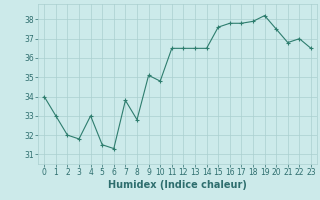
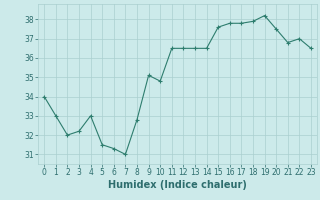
3: 31.8 -> 32.2
7: 33.8 -> 31.0
